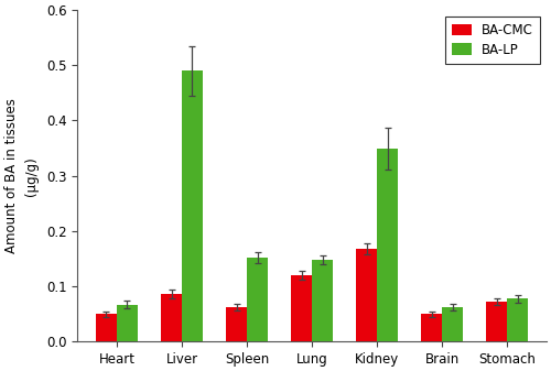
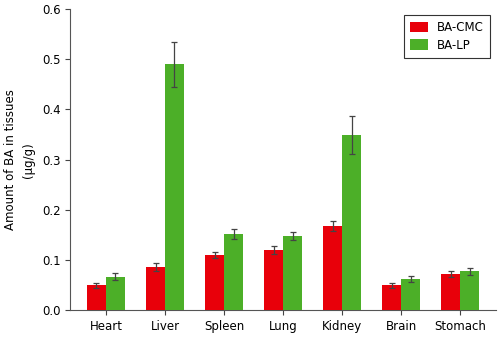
BA-CMC/Spleen: 0.063 -> 0.110
